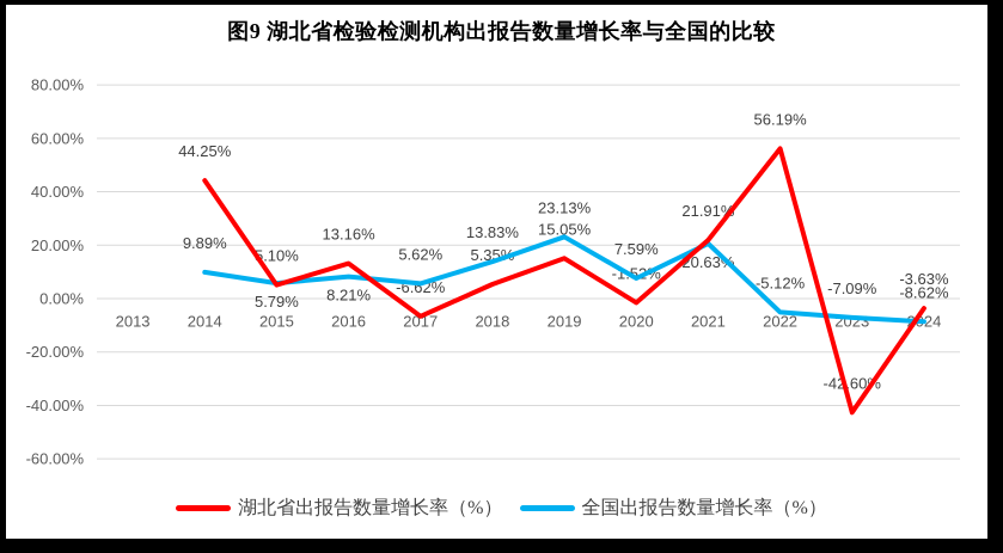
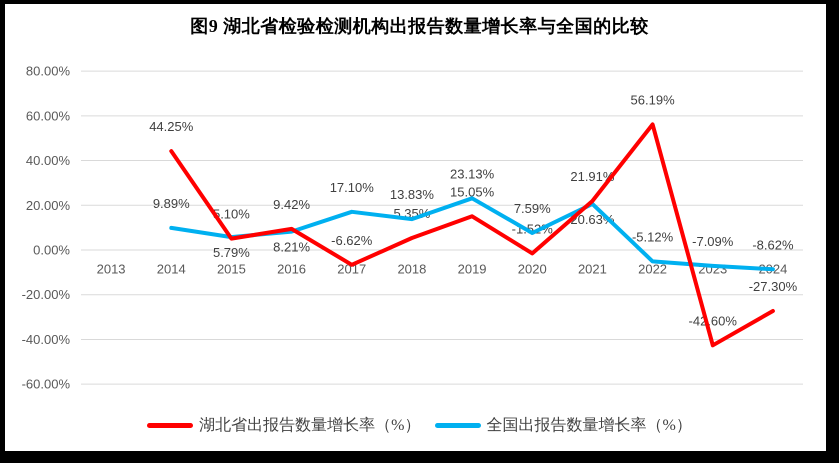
湖北省出报告数量增长率（%）/2016: 13.16% -> 9.42%
全国出报告数量增长率（%）/2017: 5.62% -> 17.10%
湖北省出报告数量增长率（%）/2024: -3.63% -> -27.30%
